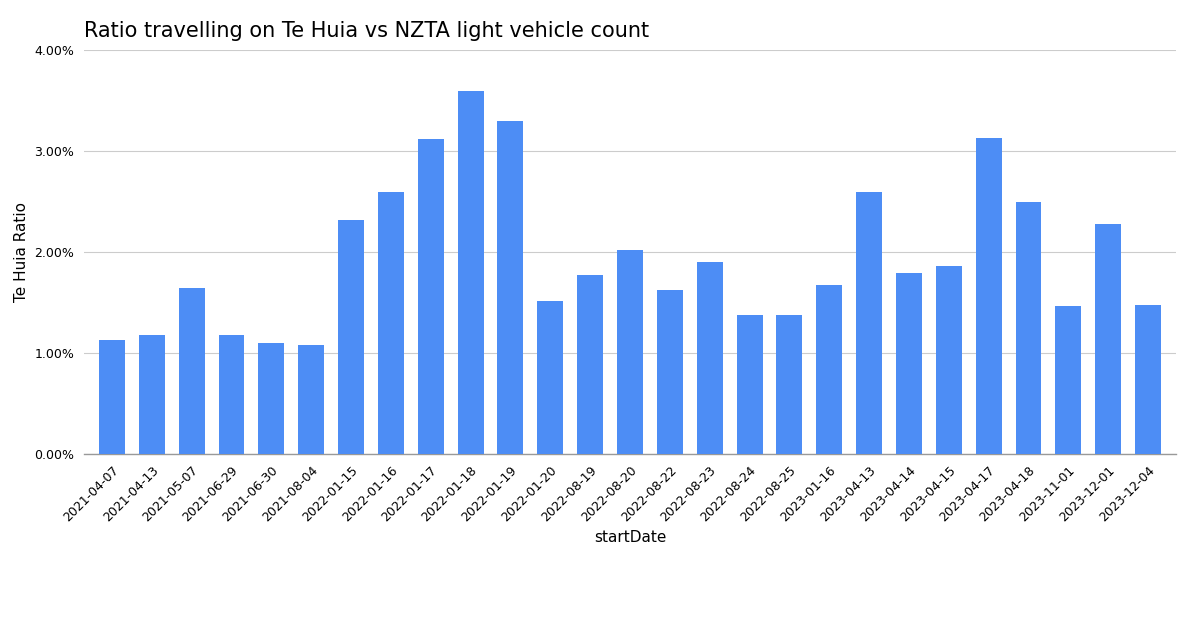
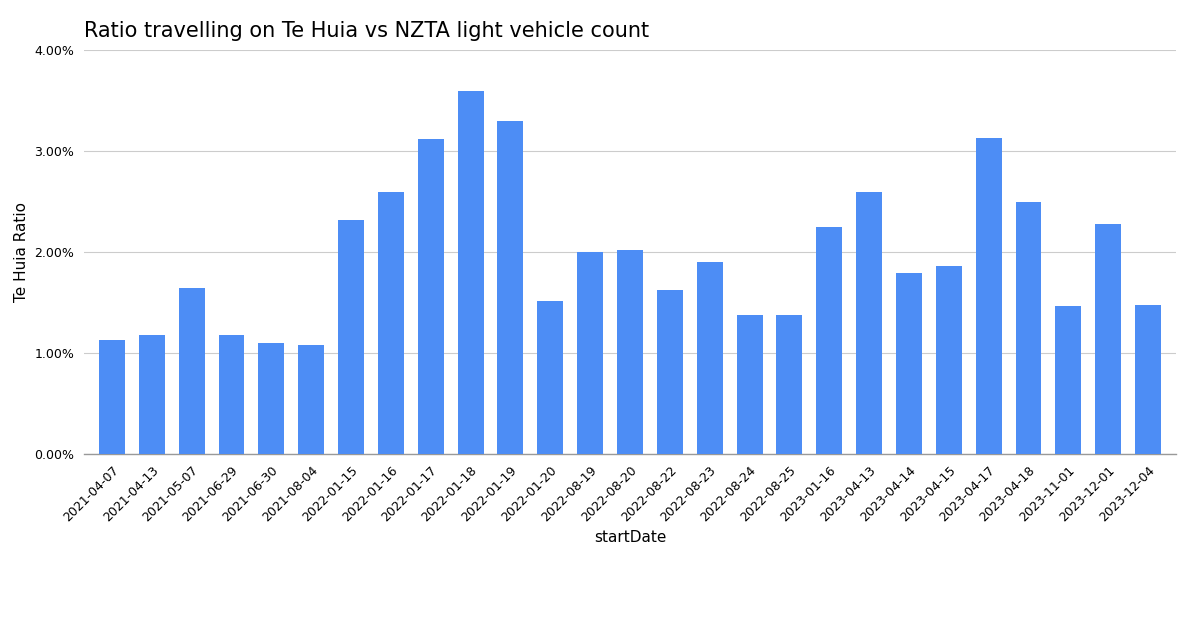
2022-08-19: 1.78% -> 2.00%
2023-01-16: 1.68% -> 2.25%
